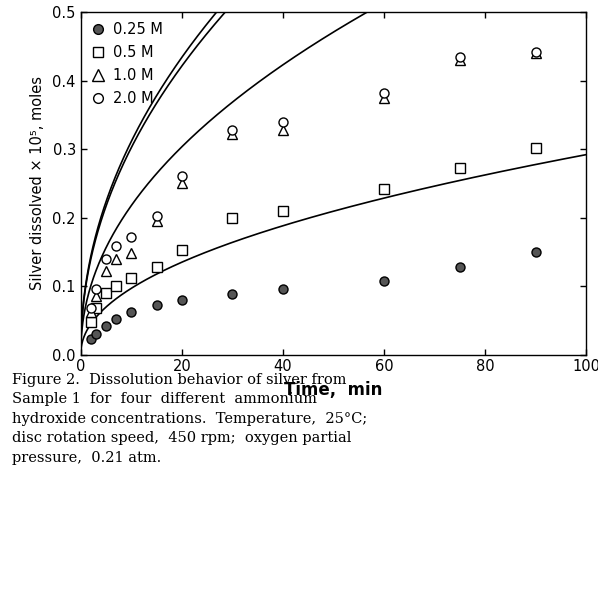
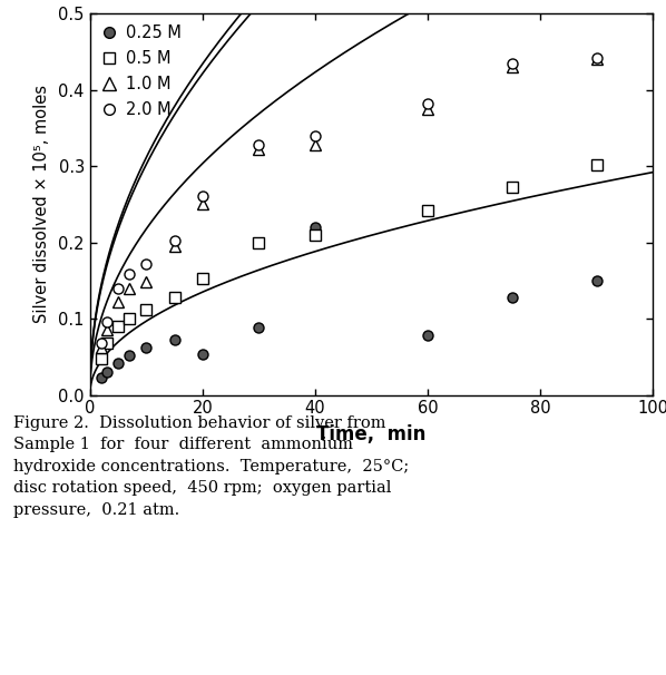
0.25 M/20: 0.080 -> 0.054
0.25 M/40: 0.095 -> 0.220
0.25 M/60: 0.108 -> 0.078
